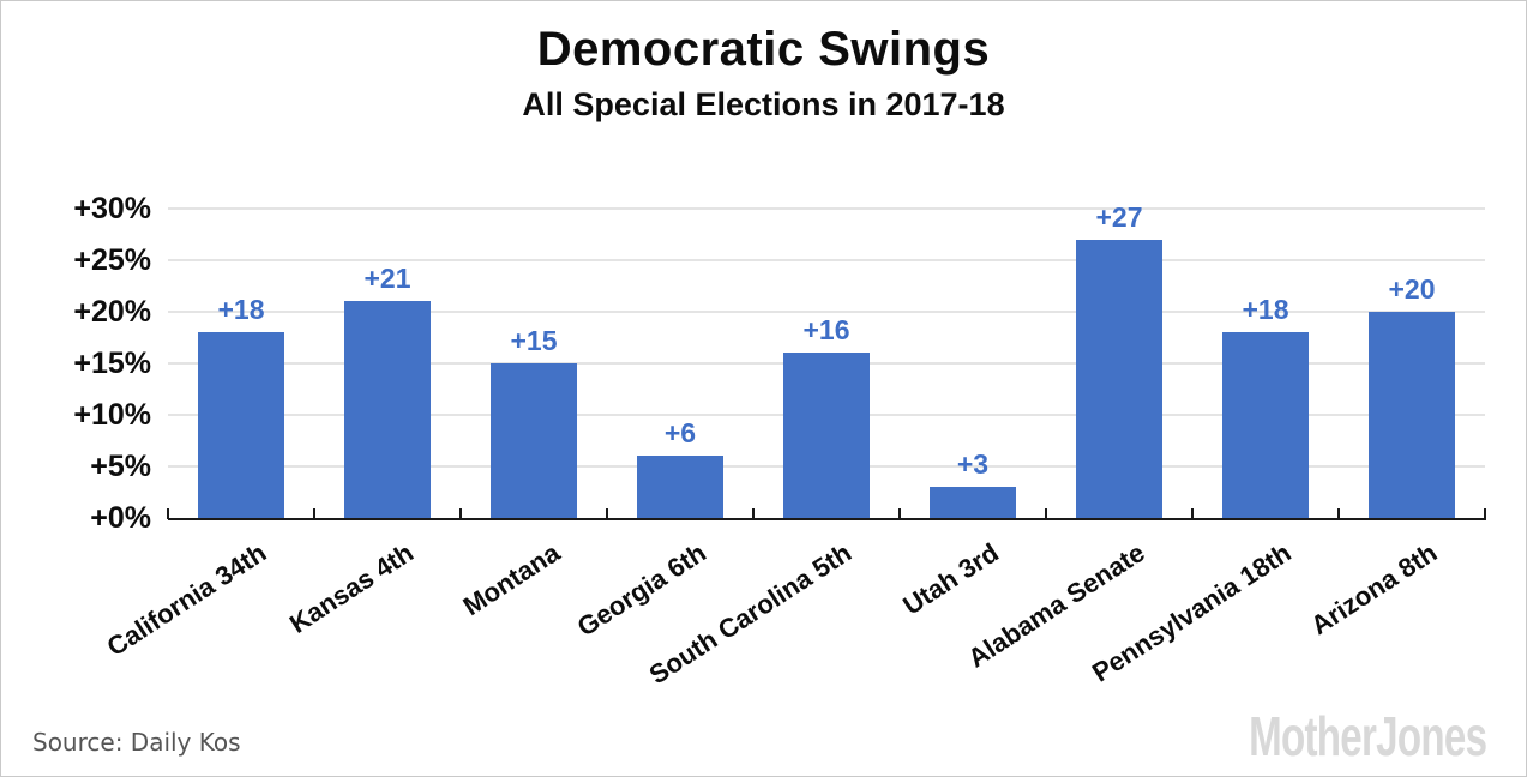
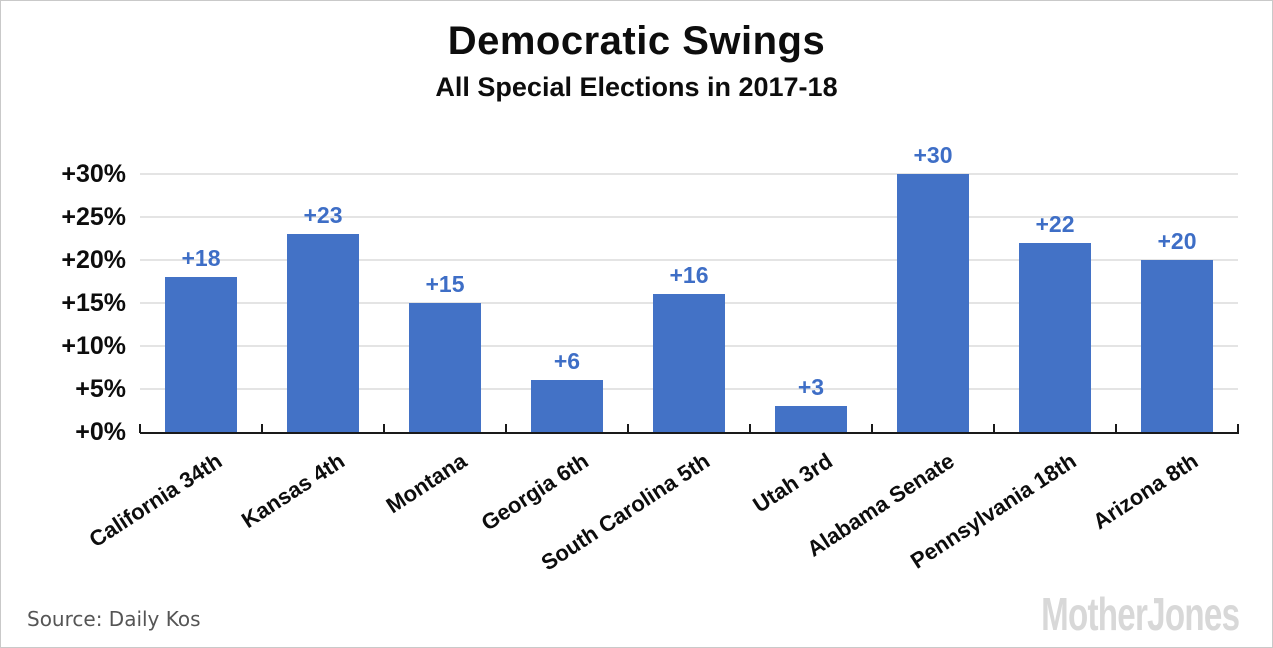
Kansas 4th: +21 -> +23
Alabama Senate: +27 -> +30
Pennsylvania 18th: +18 -> +22
